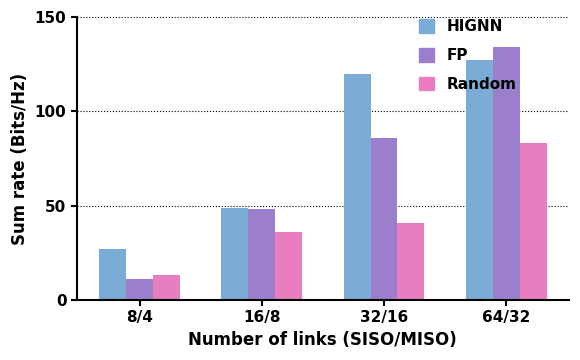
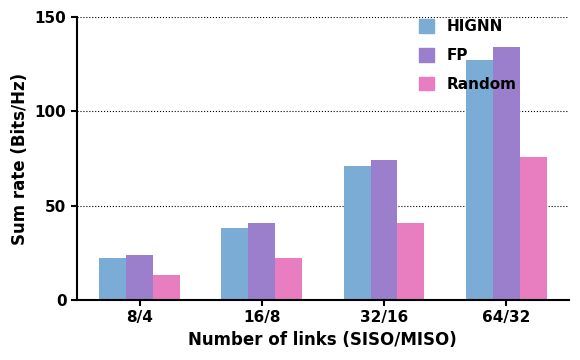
HIGNN/8/4: 27 -> 22
FP/8/4: 11 -> 24
HIGNN/16/8: 49 -> 38
FP/16/8: 48 -> 41
Random/16/8: 36 -> 22
HIGNN/32/16: 120 -> 71
FP/32/16: 86 -> 74
Random/64/32: 83 -> 76
